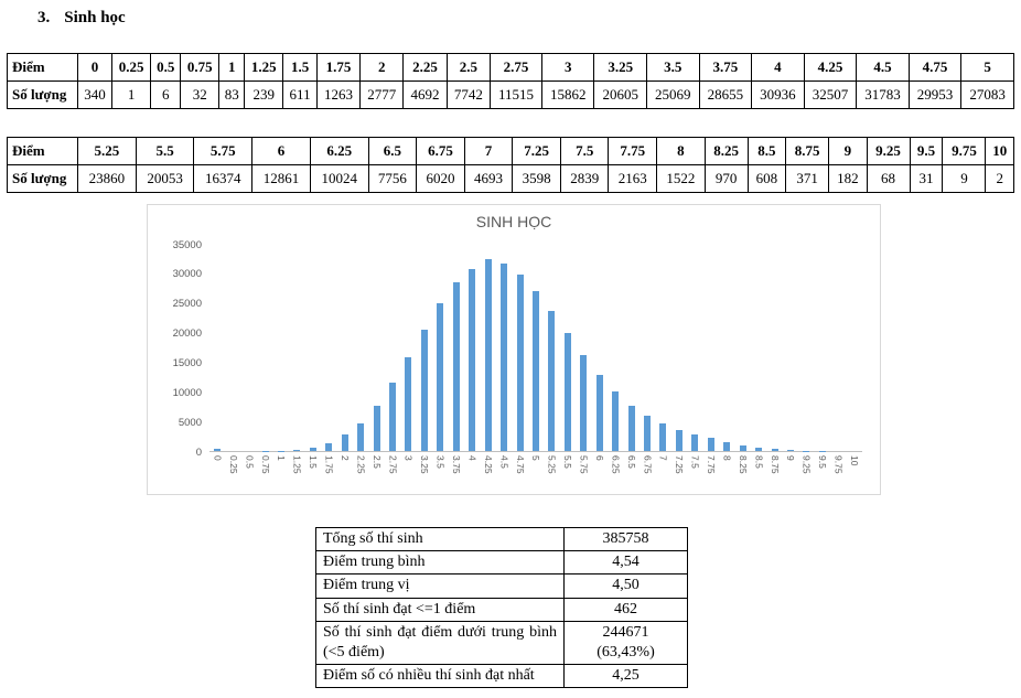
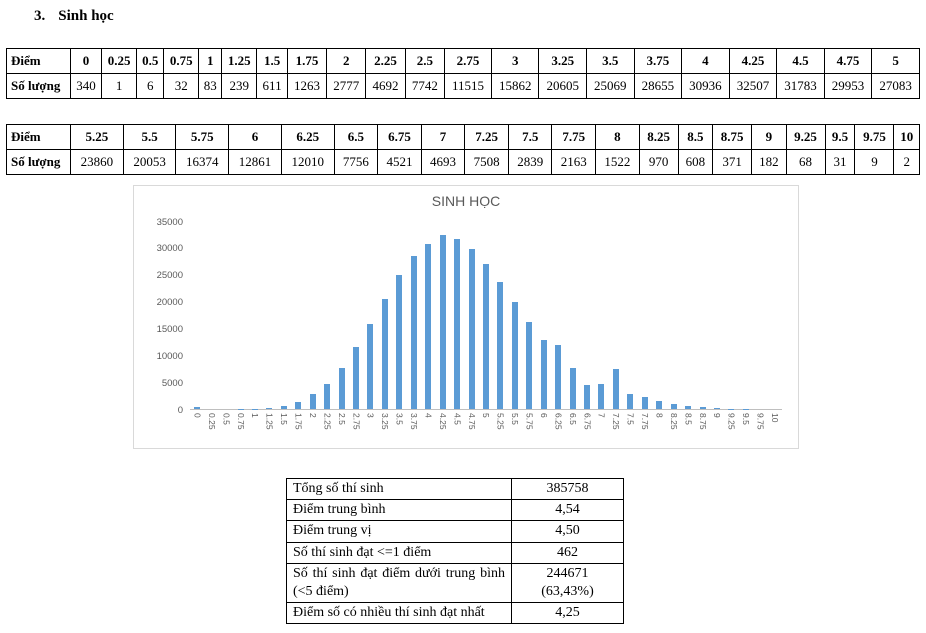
6.25: 10024 -> 12010
6.75: 6020 -> 4521
7.25: 3598 -> 7508
